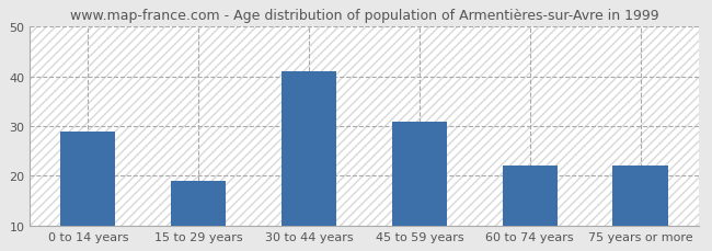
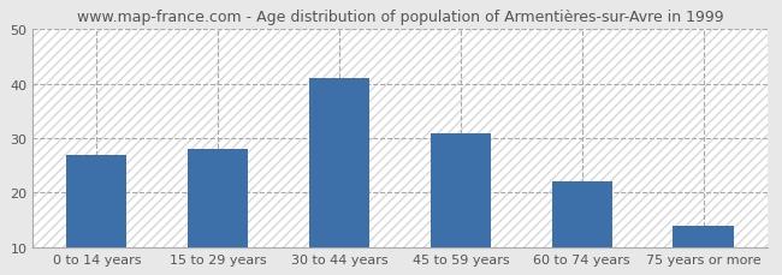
0 to 14 years: 29 -> 27
15 to 29 years: 19 -> 28
75 years or more: 22 -> 14
